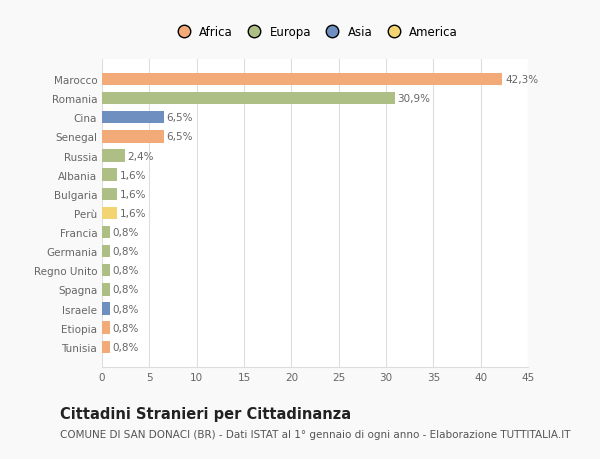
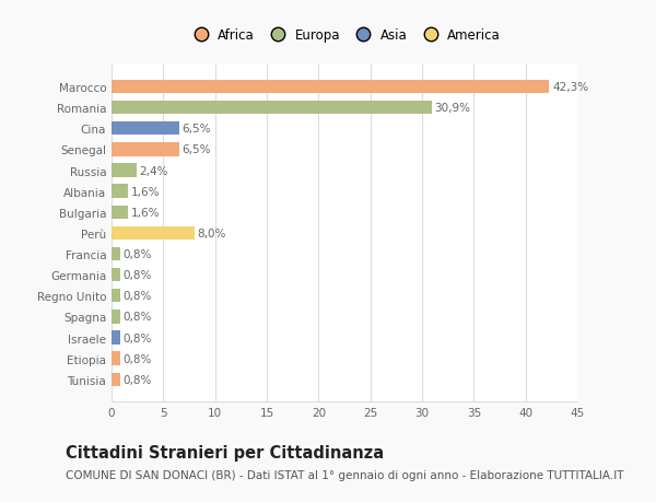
Perù: 1,6% -> 8,0%
